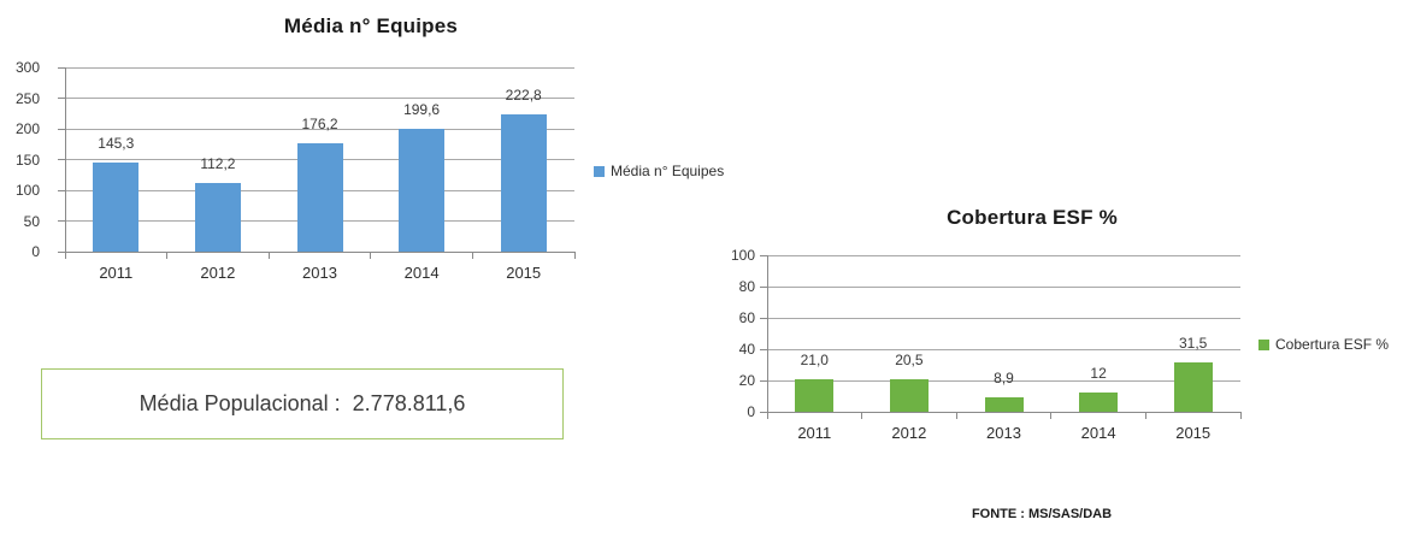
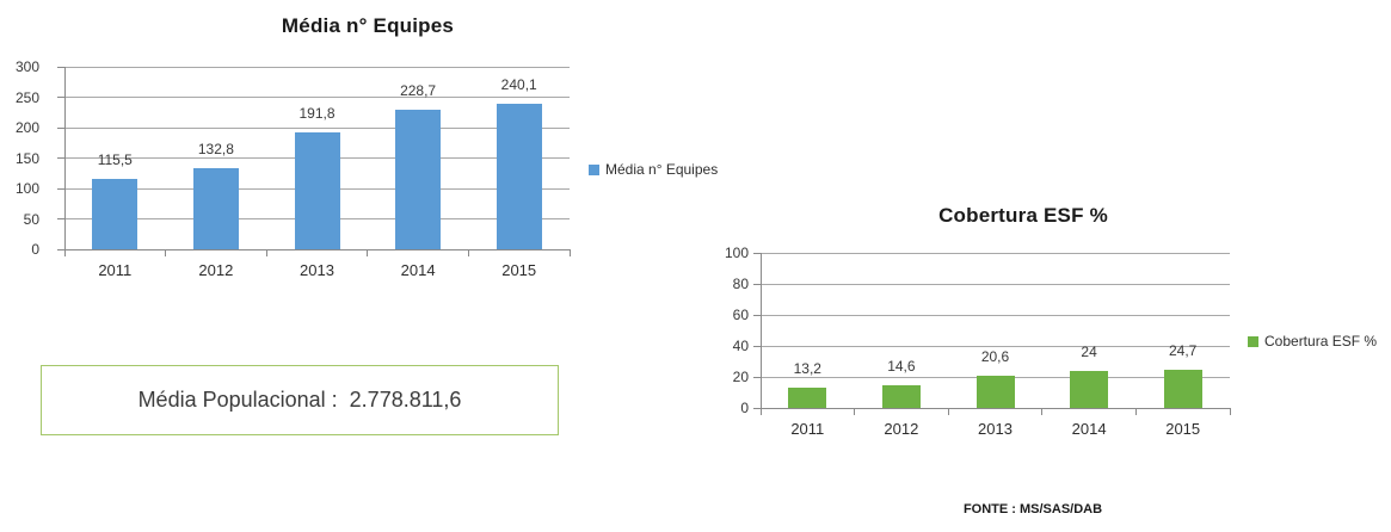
Média n° Equipes/2011: 145,3 -> 115,5
Média n° Equipes/2012: 112,2 -> 132,8
Média n° Equipes/2013: 176,2 -> 191,8
Média n° Equipes/2014: 199,6 -> 228,7
Média n° Equipes/2015: 222,8 -> 240,1
Cobertura ESF %/2011: 21,0 -> 13,2
Cobertura ESF %/2012: 20,5 -> 14,6
Cobertura ESF %/2013: 8,9 -> 20,6
Cobertura ESF %/2014: 12 -> 24
Cobertura ESF %/2015: 31,5 -> 24,7
